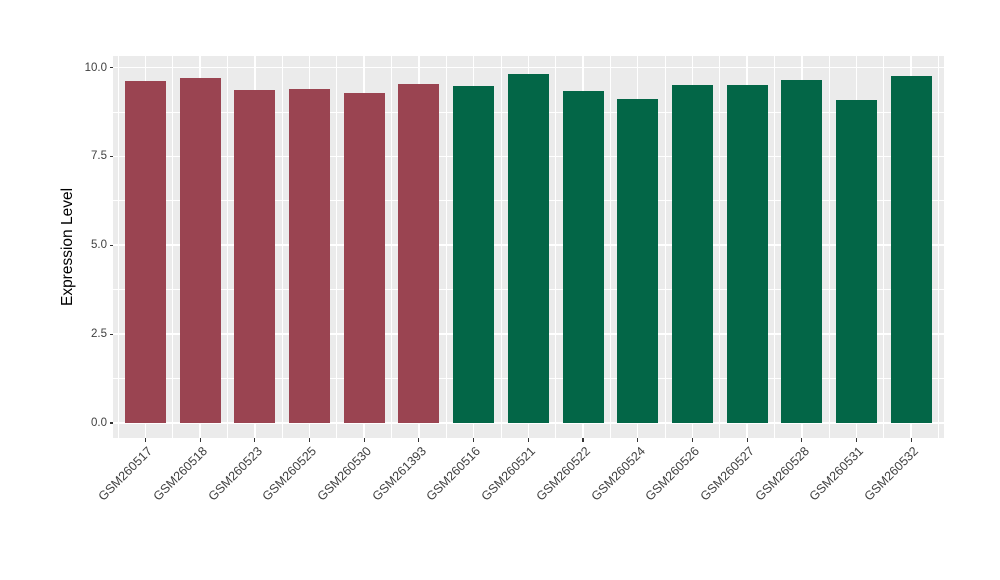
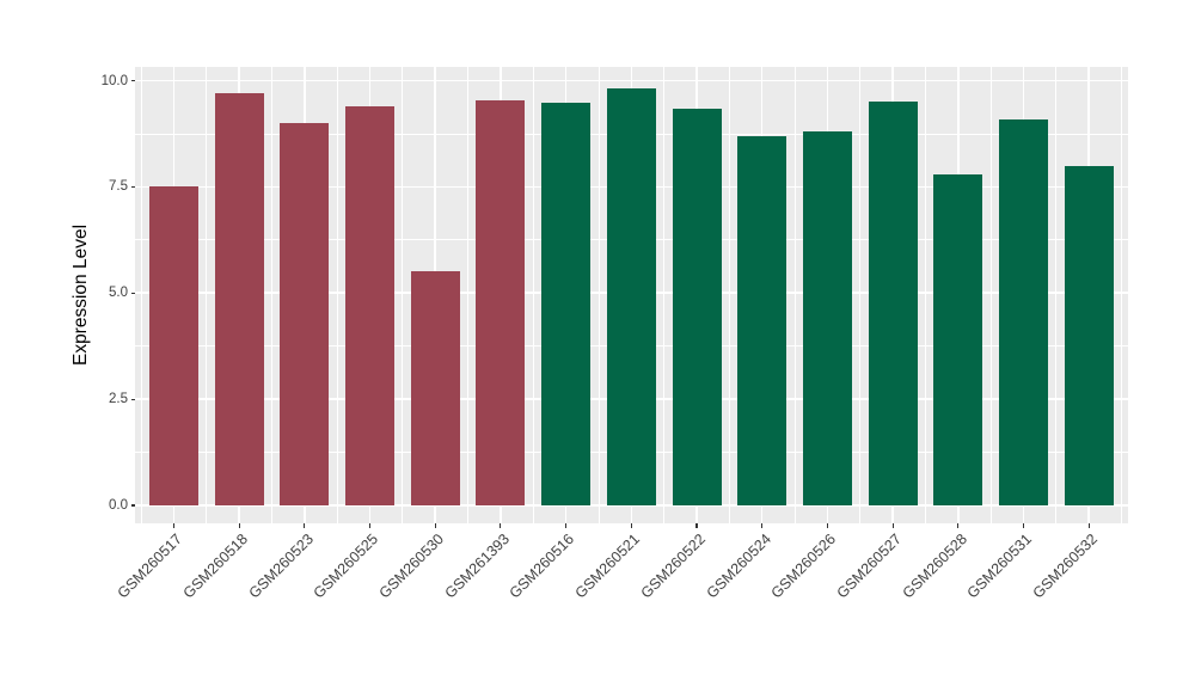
GSM260517: 9.6 -> 7.5
GSM260523: 9.4 -> 9.0
GSM260530: 9.3 -> 5.5
GSM260524: 9.1 -> 8.7
GSM260526: 9.5 -> 8.8
GSM260528: 9.6 -> 7.8
GSM260532: 9.8 -> 8.0
